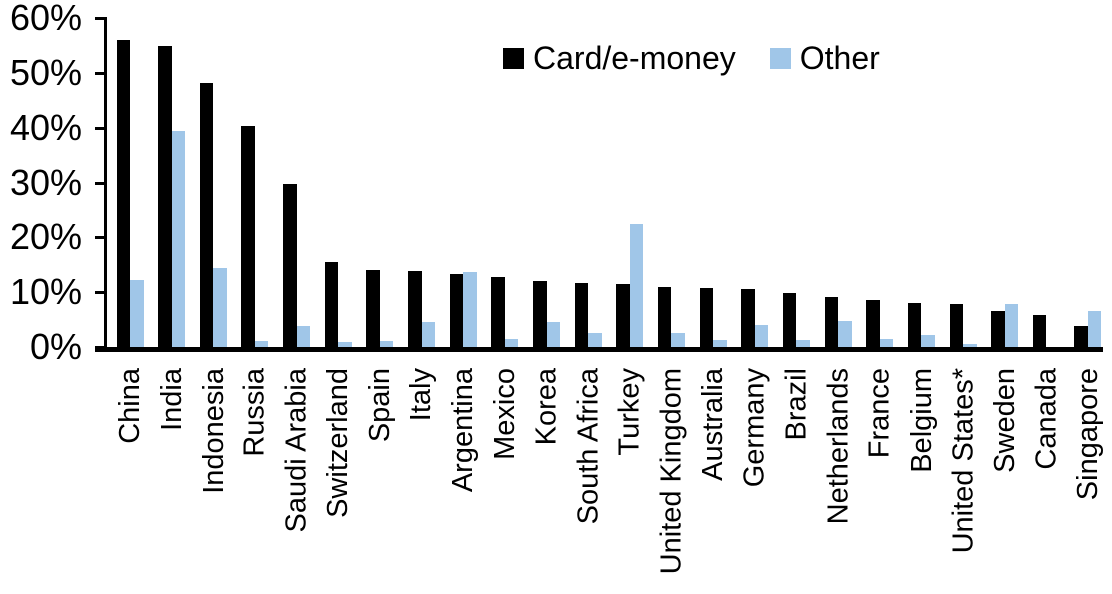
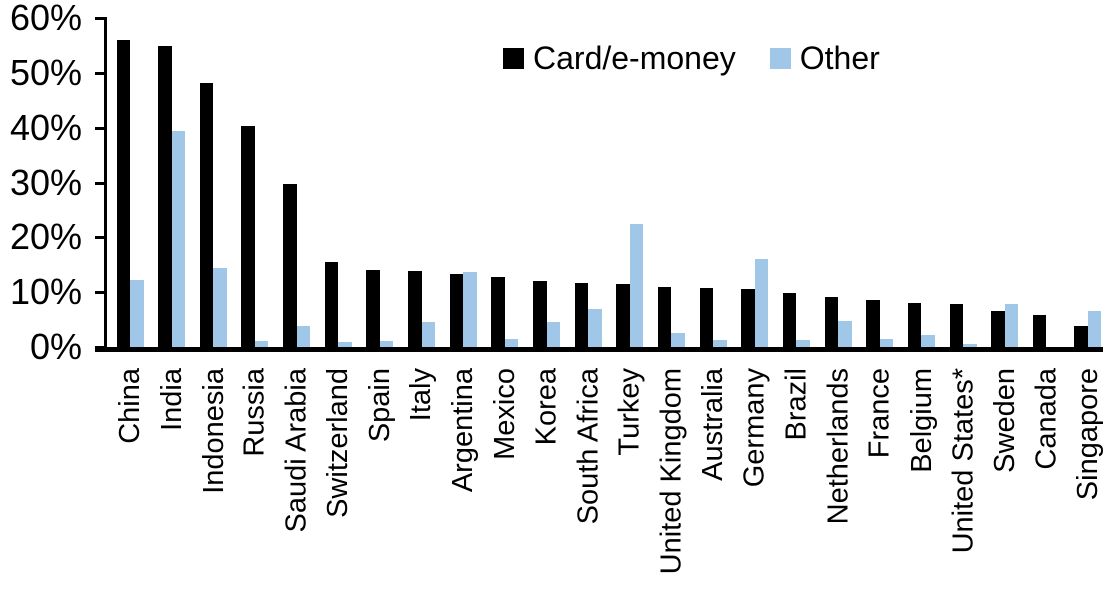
Other/South Africa: 2% -> 7%
Other/Germany: 4% -> 16%
